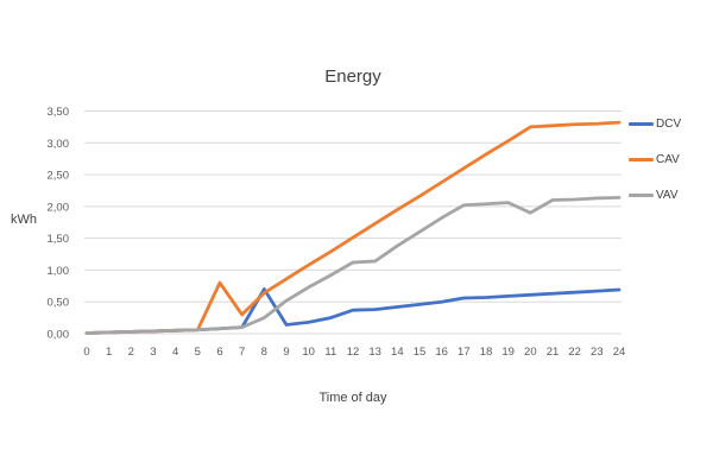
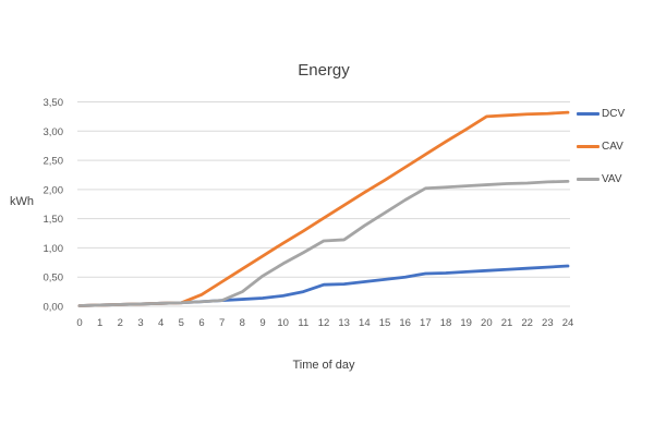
CAV/6: 0,8 -> 0,2
CAV/7: 0,3 -> 0,4
DCV/8: 0,7 -> 0,1
VAV/20: 1,9 -> 2,1
